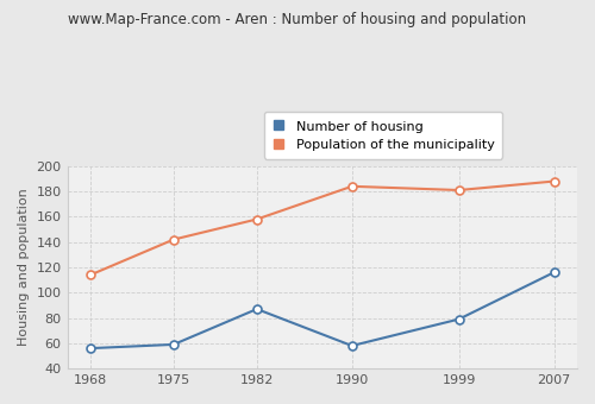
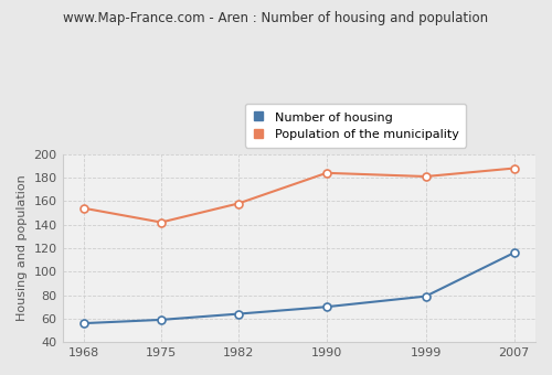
Population of the municipality/1968: 114 -> 154
Number of housing/1982: 87 -> 64
Number of housing/1990: 58 -> 70
